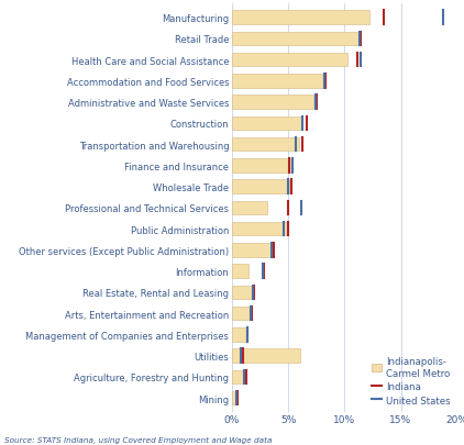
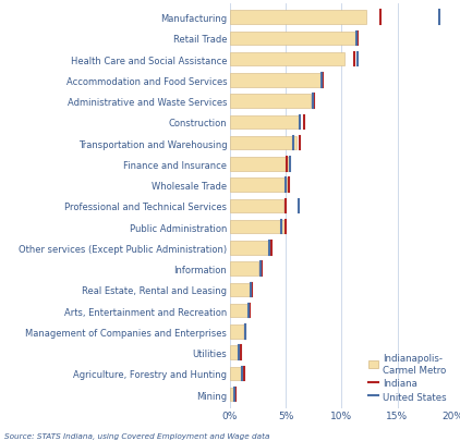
Professional and Technical Services: 3.1% -> 4.8%
Information: 1.5% -> 2.5%
Utilities: 6.1% -> 0.9%
